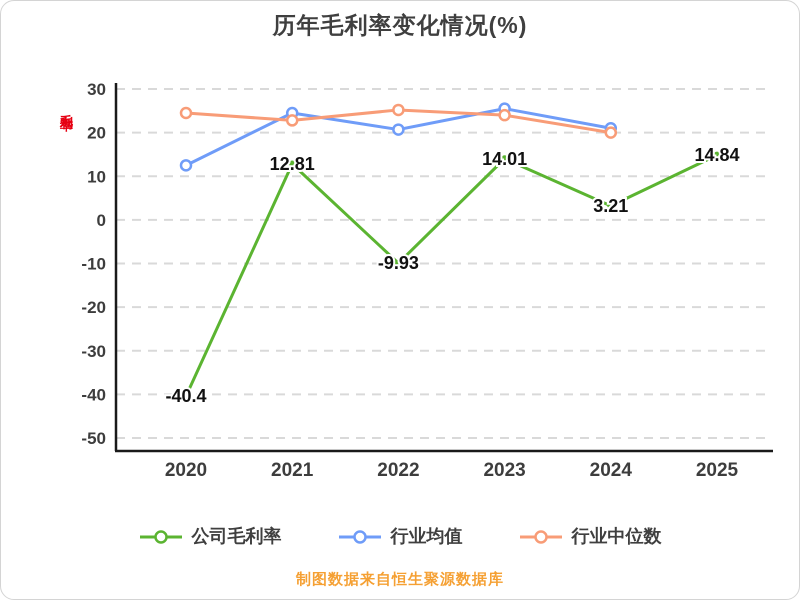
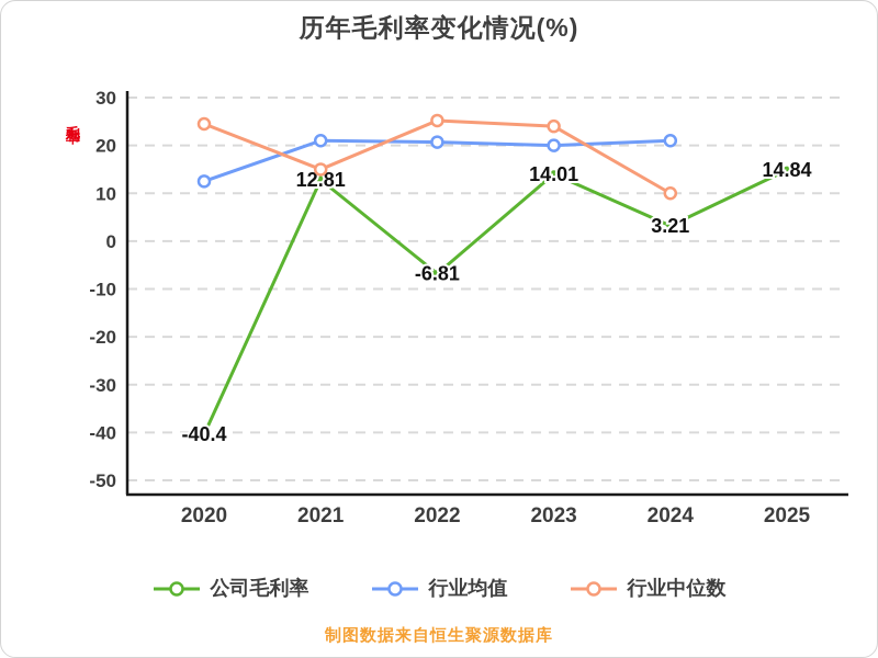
行业均值/2021: 24 -> 21
行业中位数/2021: 23 -> 15
公司毛利率/2022: -9.93 -> -6.81
行业均值/2023: 26 -> 20
行业中位数/2024: 20 -> 10
